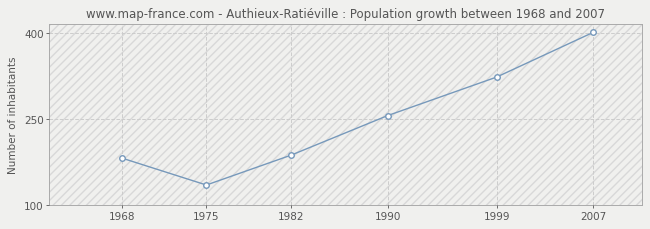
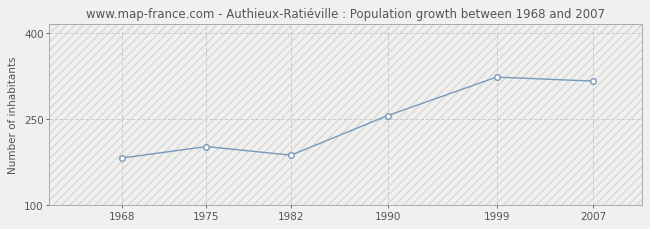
1975: 135 -> 202
2007: 401 -> 316
